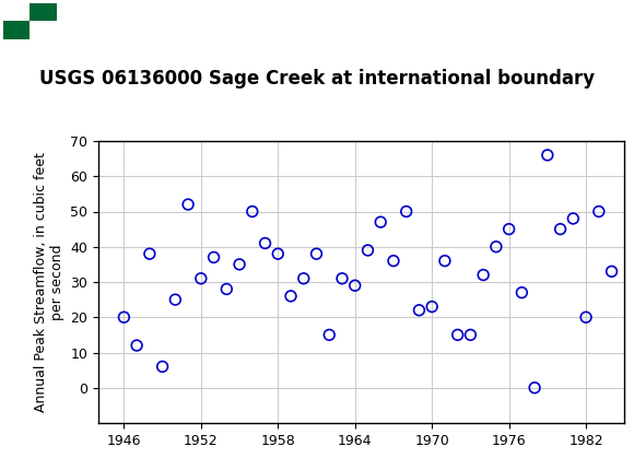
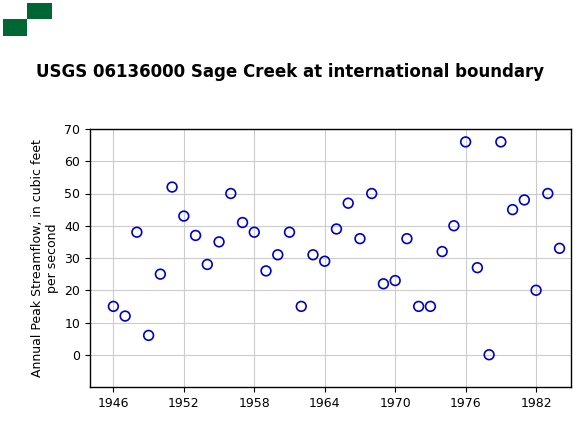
1946: 20 -> 15
1952: 31 -> 43
1976: 45 -> 66
